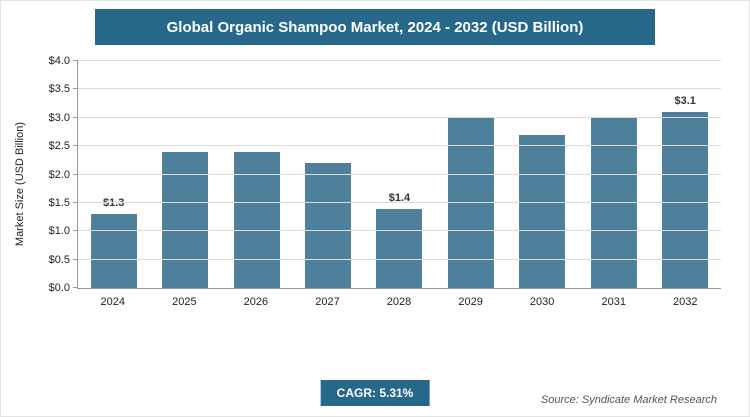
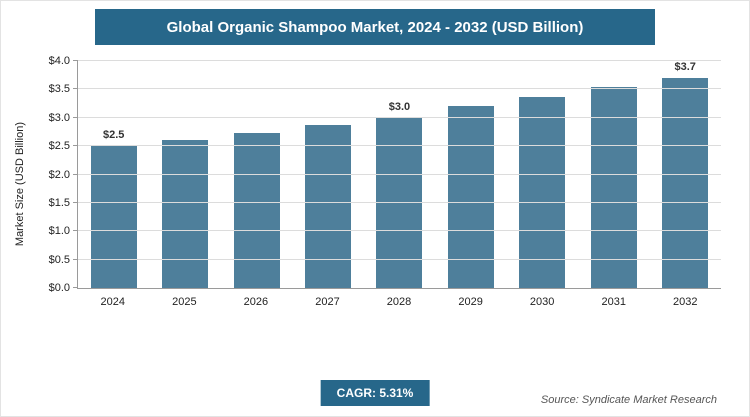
2024: $1.3 -> $2.5
2025: $2.4 -> $2.6
2026: $2.4 -> $2.7
2027: $2.2 -> $2.9
2028: $1.4 -> $3.0
2029: $3.0 -> $3.2
2030: $2.7 -> $3.4
2031: $3.0 -> $3.5
2032: $3.1 -> $3.7
